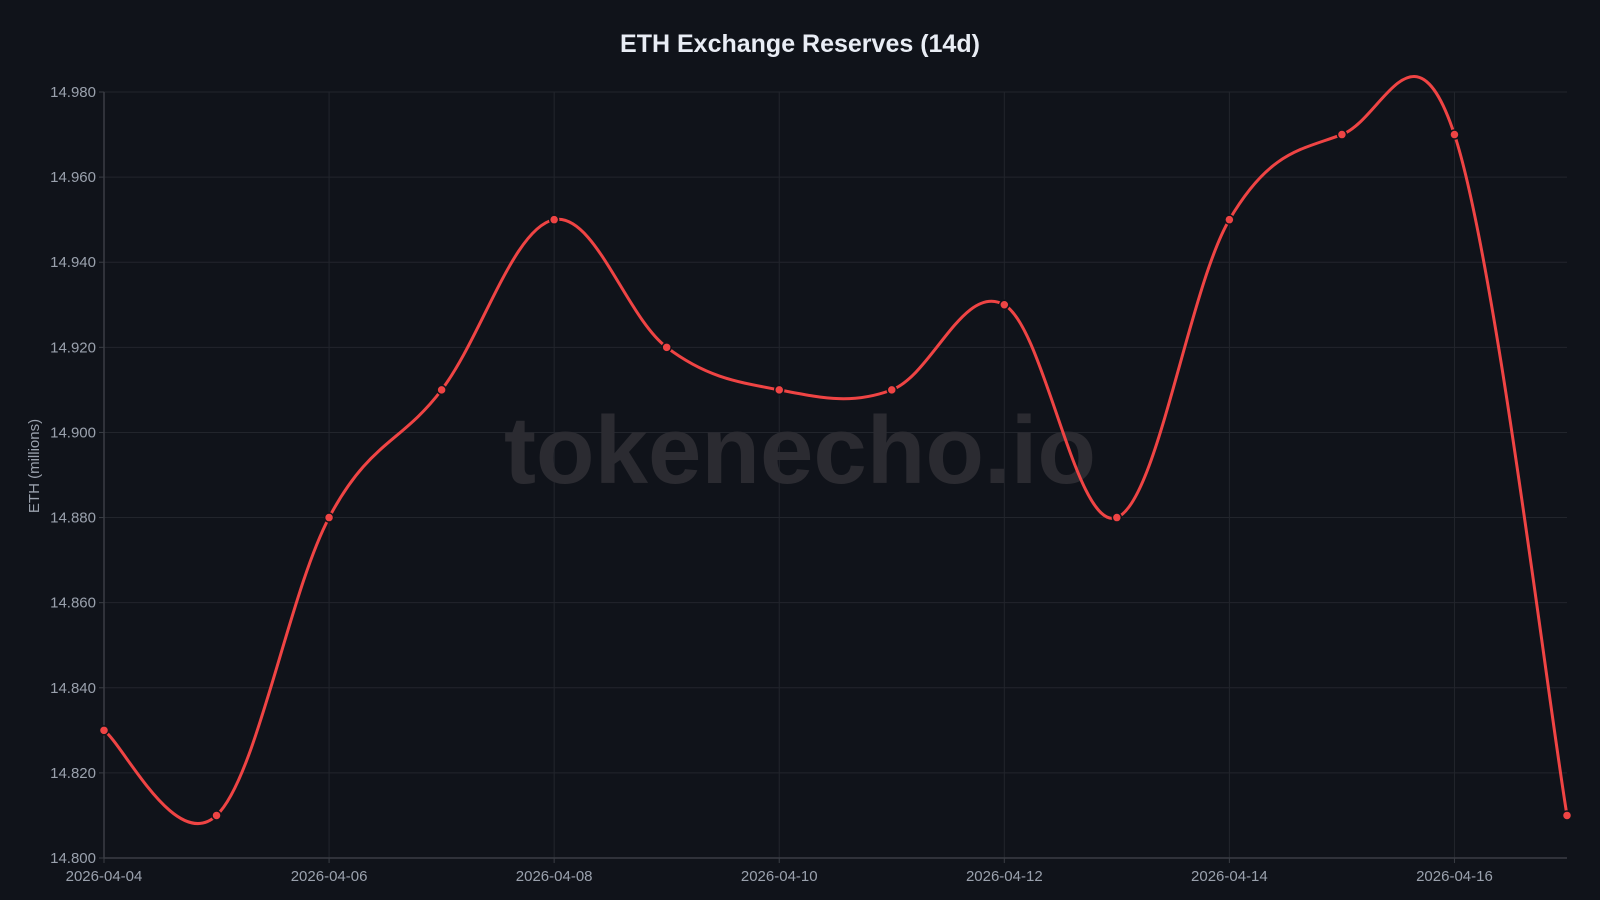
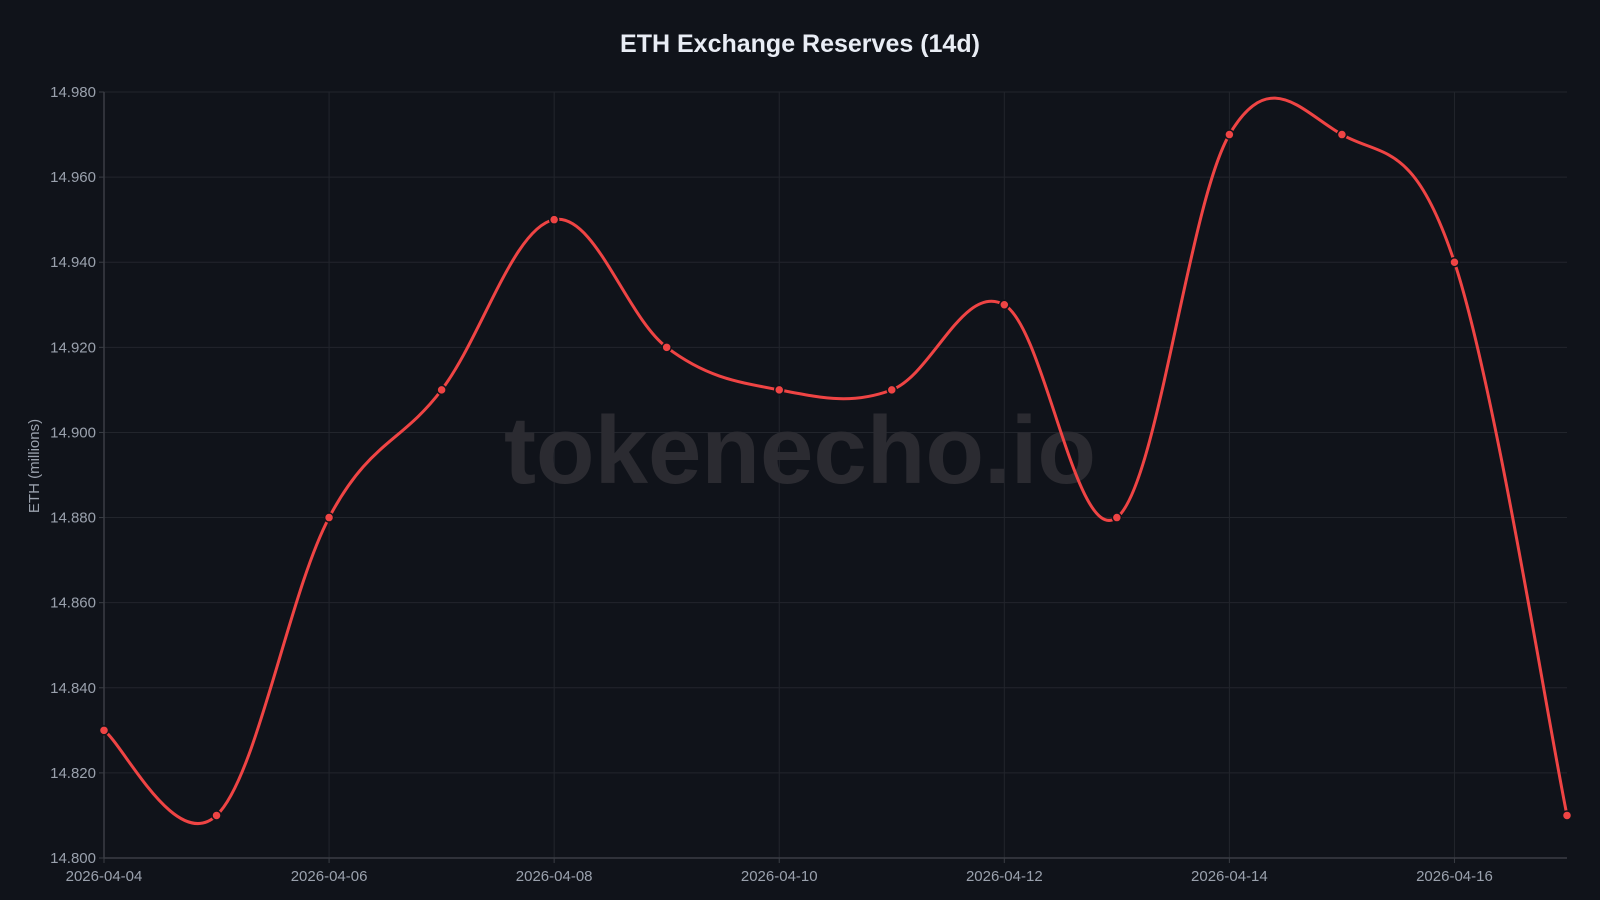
2026-04-14: 14.95 -> 14.97
2026-04-16: 14.97 -> 14.94
